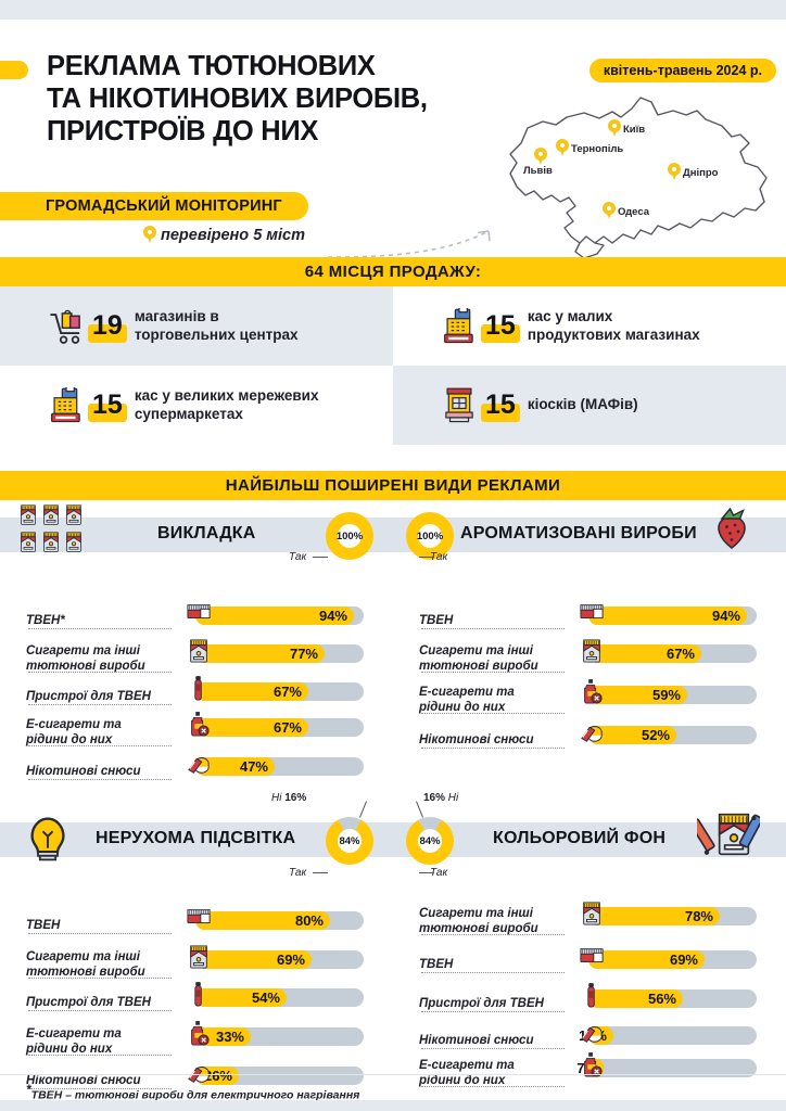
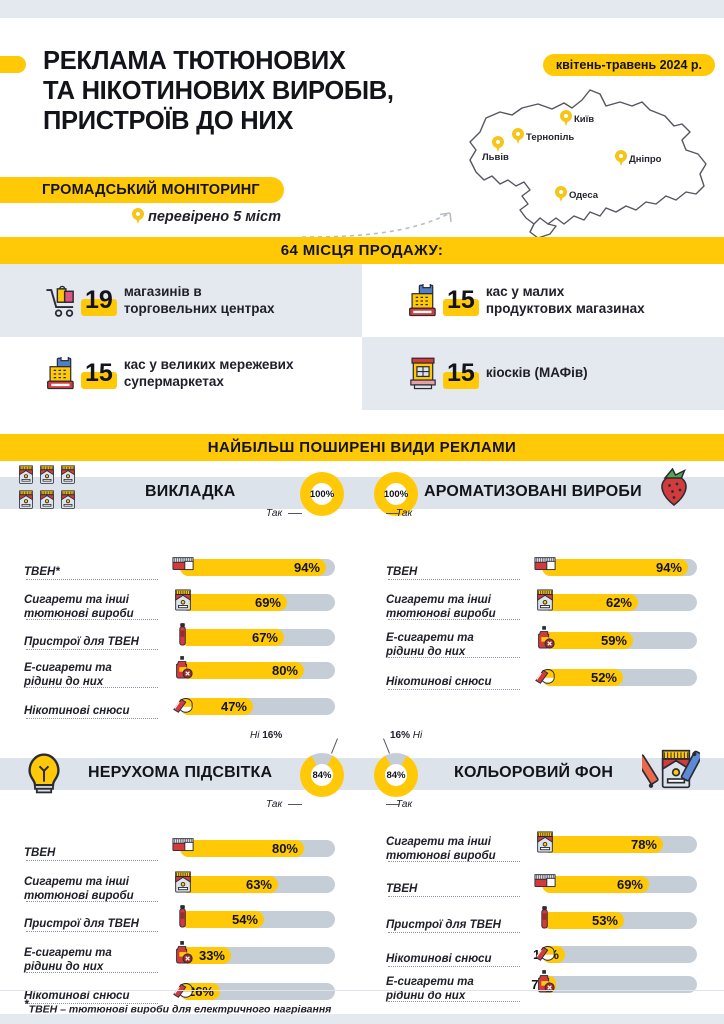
ВИКЛАДКА/Сигарети та інші тютюнові вироби: 77% -> 69%
ВИКЛАДКА/Е-сигарети та рідини до них: 67% -> 80%
АРОМАТИЗОВАНІ ВИРОБИ/Сигарети та інші тютюнові вироби: 67% -> 62%
НЕРУХОМА ПІДСВІТКА/Сигарети та інші тютюнові вироби: 69% -> 63%
КОЛЬОРОВИЙ ФОН/Пристрої для ТВЕН: 56% -> 53%
